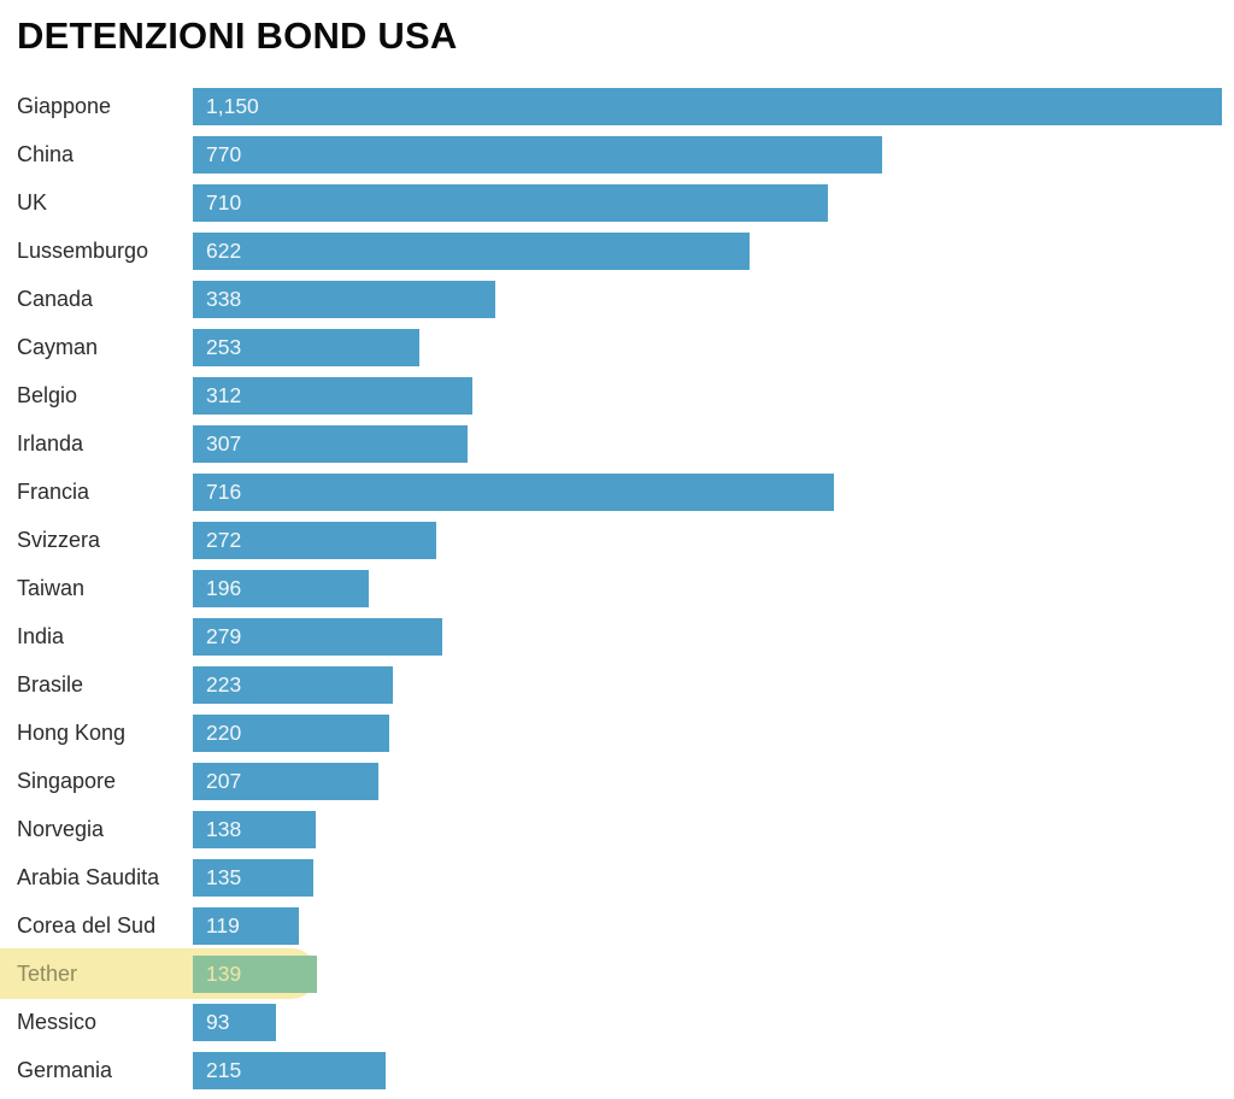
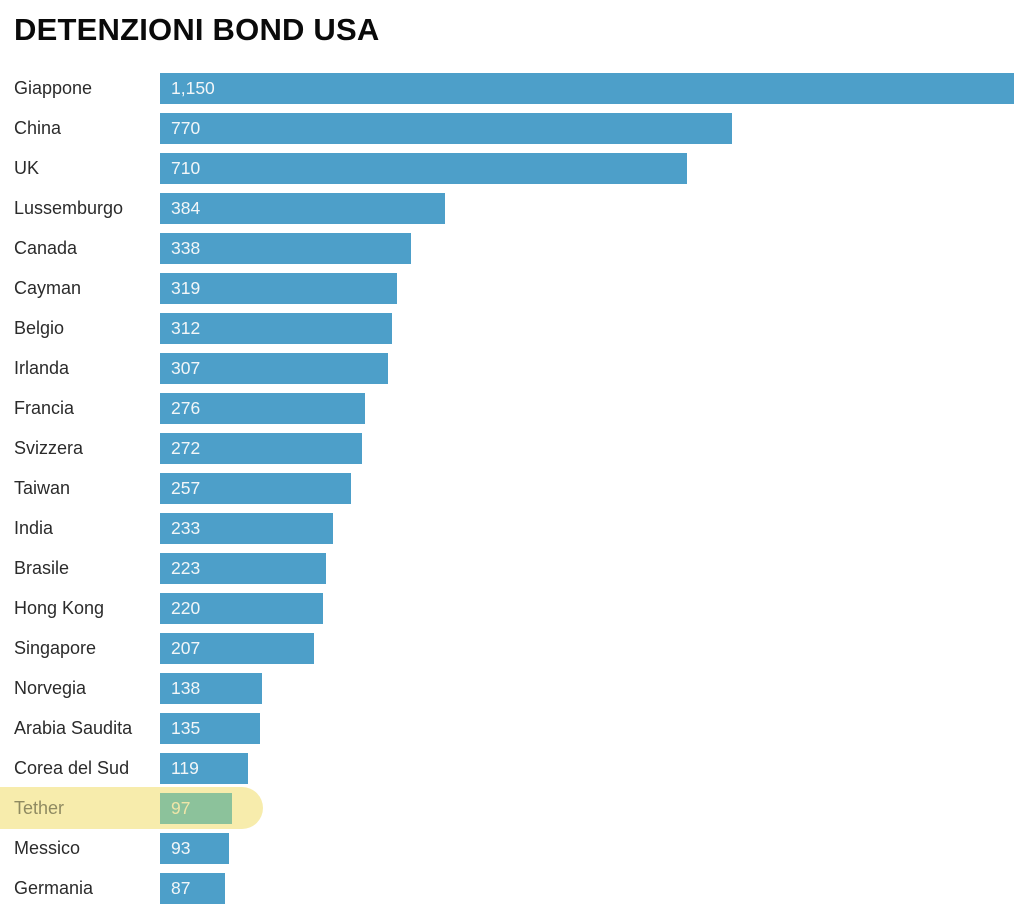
Lussemburgo: 622 -> 384
Cayman: 253 -> 319
Francia: 716 -> 276
Taiwan: 196 -> 257
India: 279 -> 233
Tether: 139 -> 97
Germania: 215 -> 87
